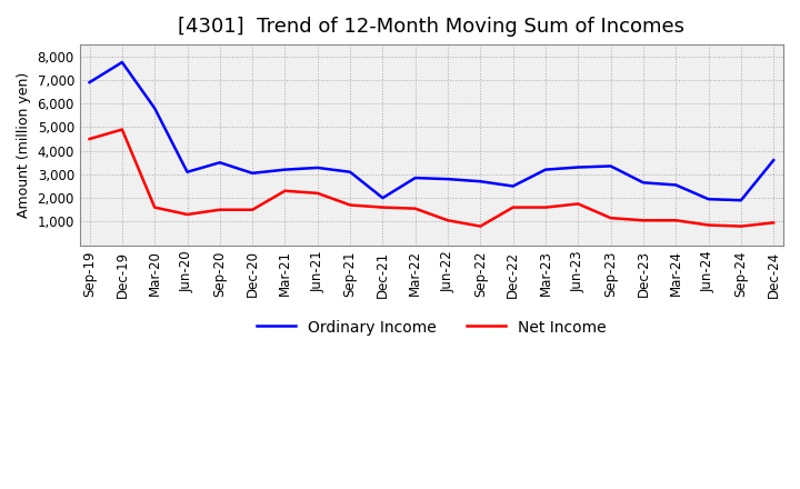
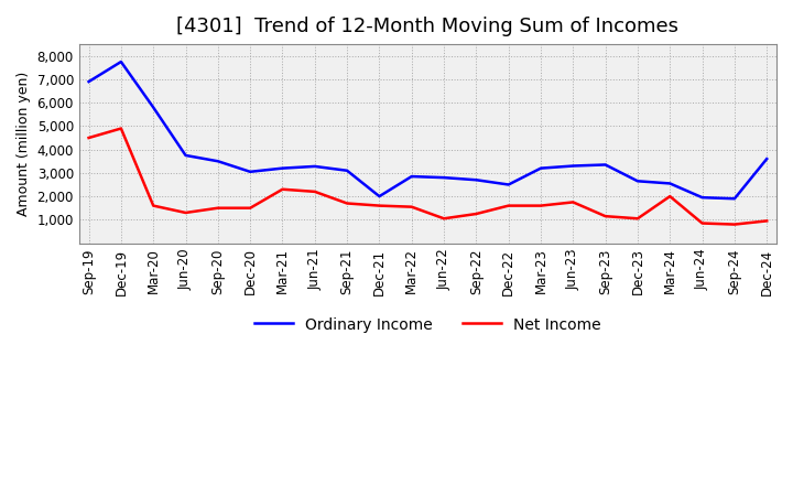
Ordinary Income/Jun-20: 3,100 -> 3,750
Net Income/Sep-22: 800 -> 1,250
Net Income/Mar-24: 1,050 -> 2,000
